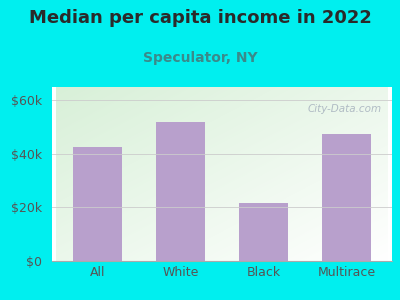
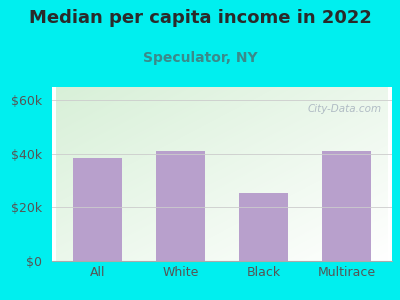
All: $42.5k -> $38.5k
White: $52.0k -> $41.0k
Black: $21.5k -> $25.5k
Multirace: $47.5k -> $41.0k
